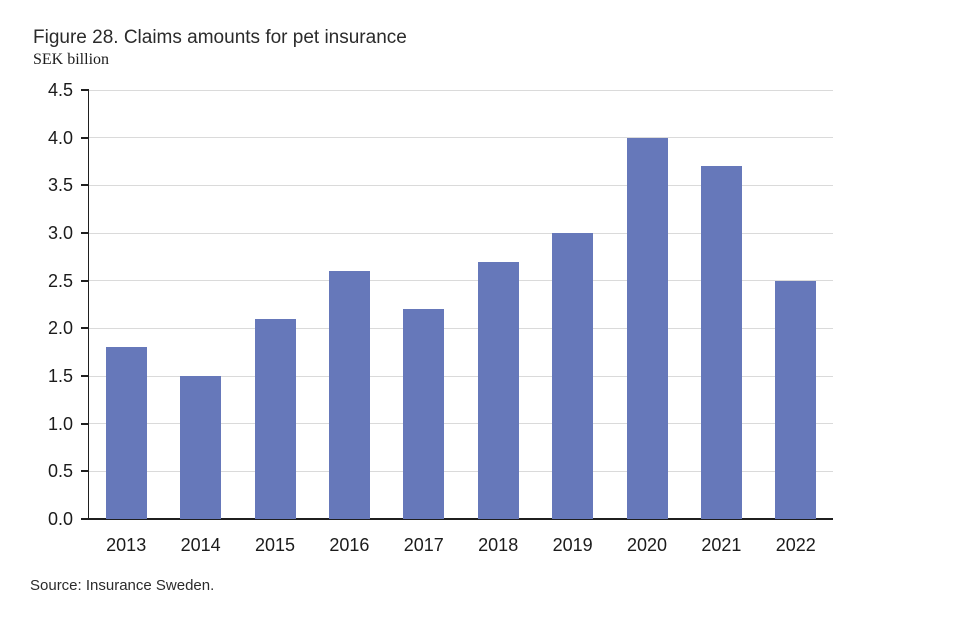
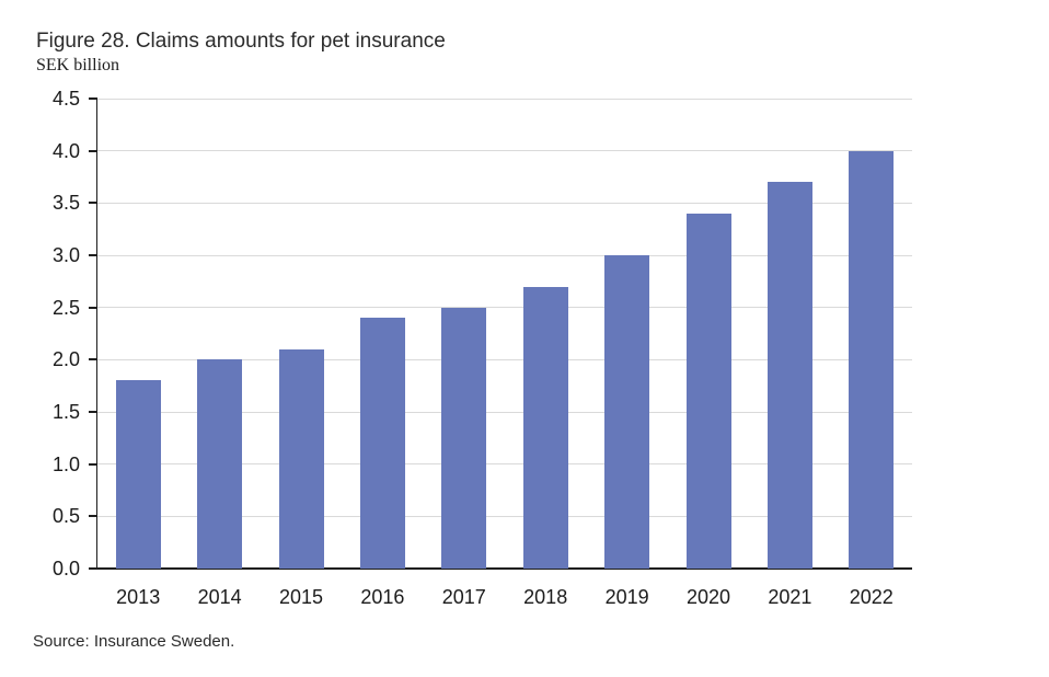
2014: 1.5 -> 2.0
2016: 2.6 -> 2.4
2017: 2.2 -> 2.5
2020: 4.0 -> 3.4
2022: 2.5 -> 4.0
